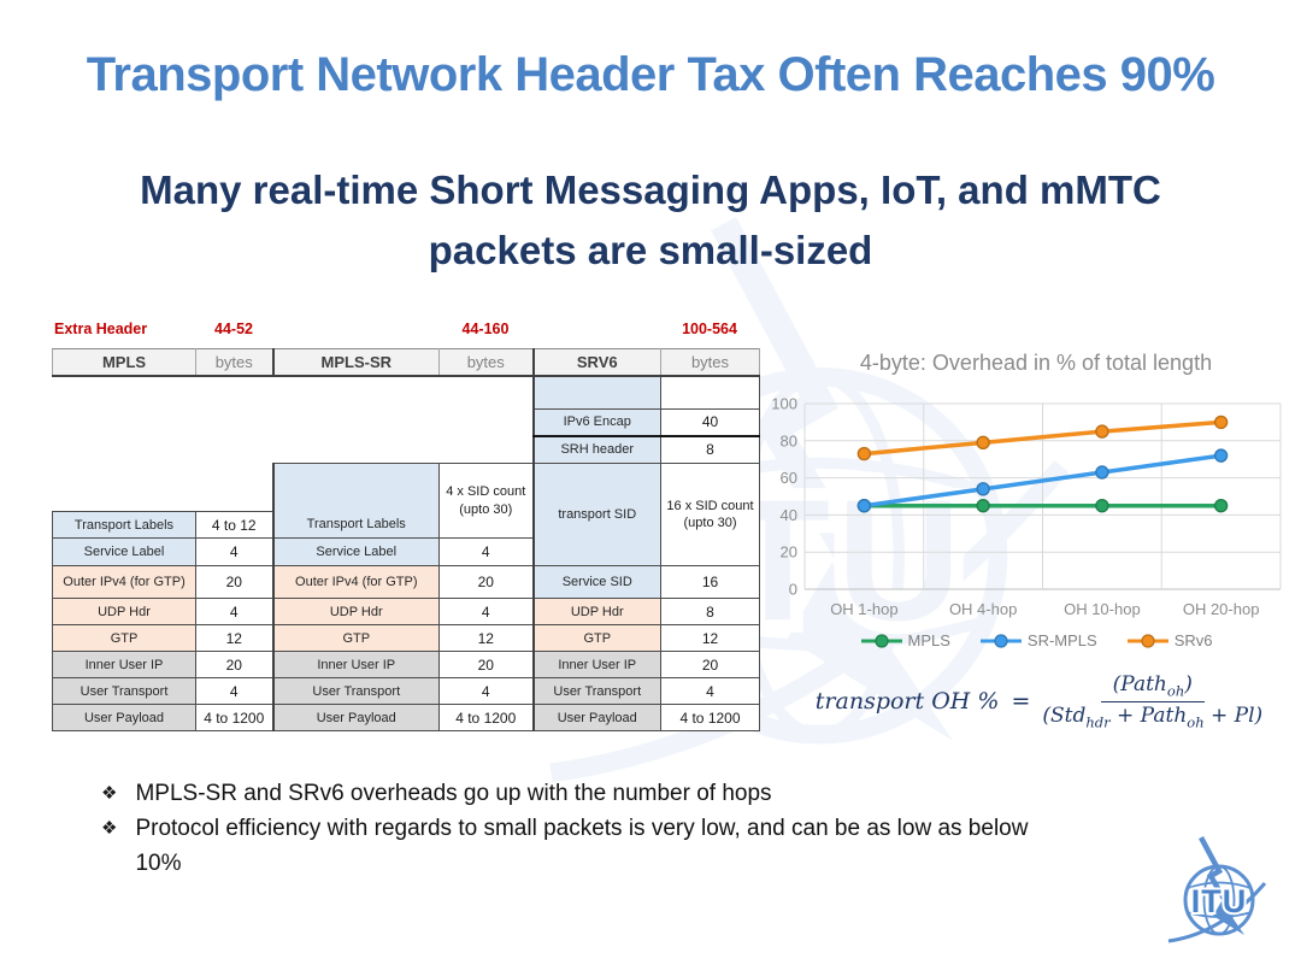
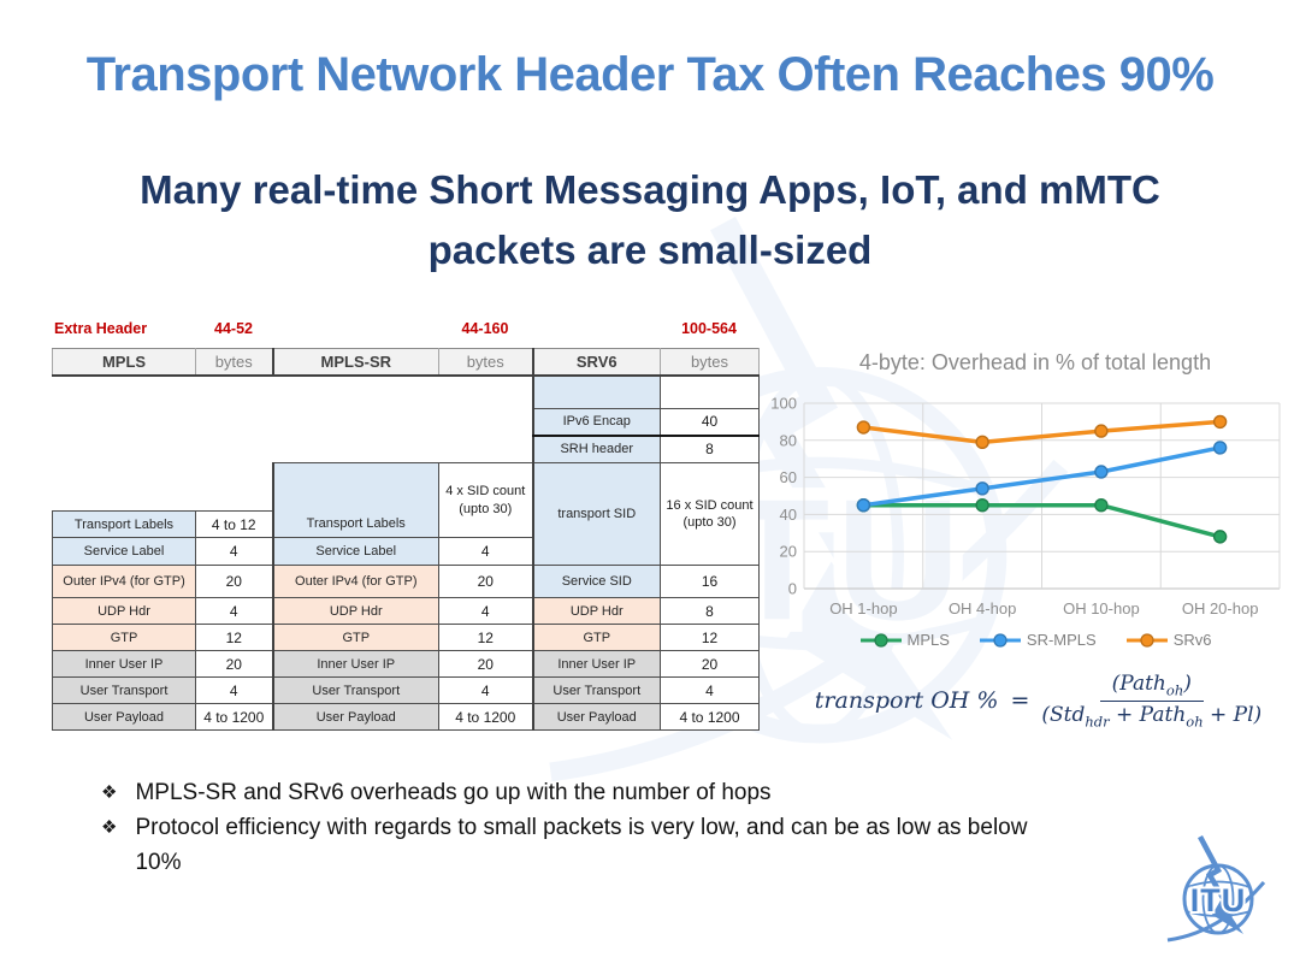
SRv6/OH 1-hop: 73 -> 87
MPLS/OH 20-hop: 45 -> 28
SR-MPLS/OH 20-hop: 72 -> 76
